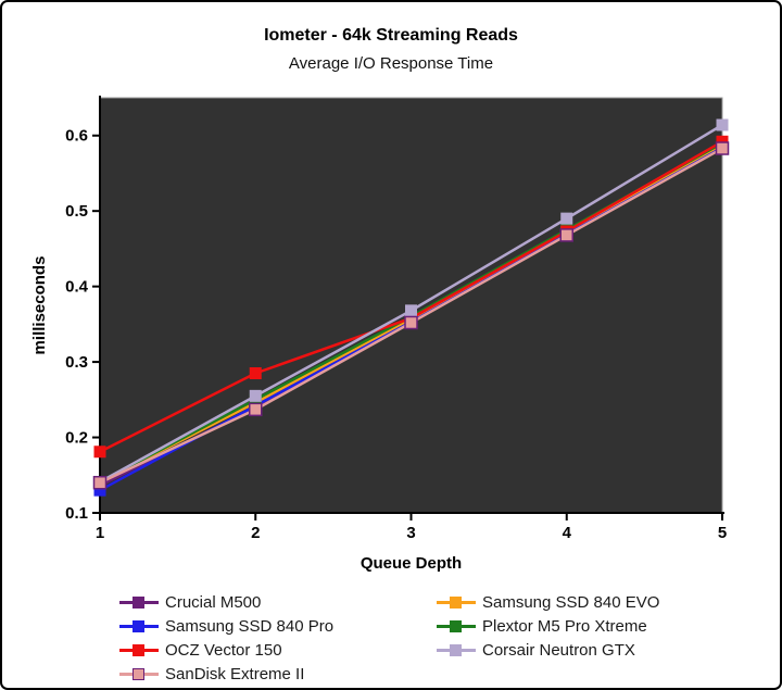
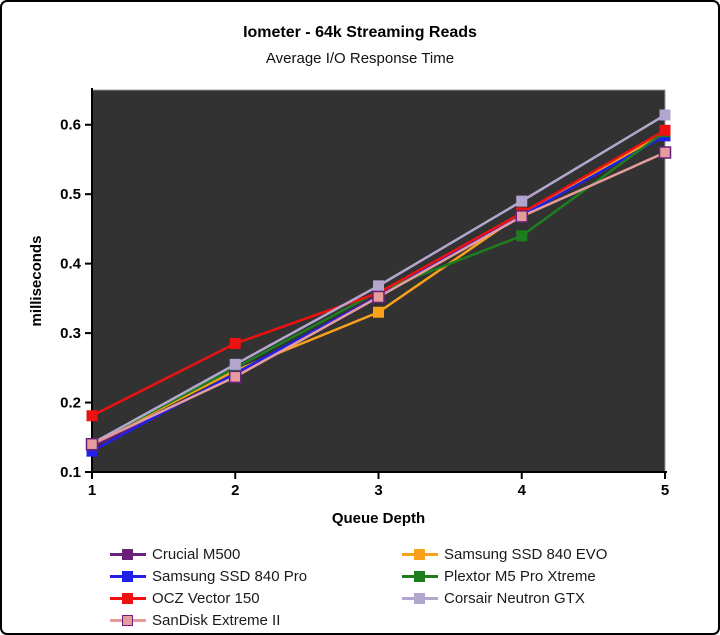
Samsung SSD 840 EVO/3: 0.36 -> 0.33
Plextor M5 Pro Xtreme/4: 0.47 -> 0.44
SanDisk Extreme II/5: 0.58 -> 0.56
